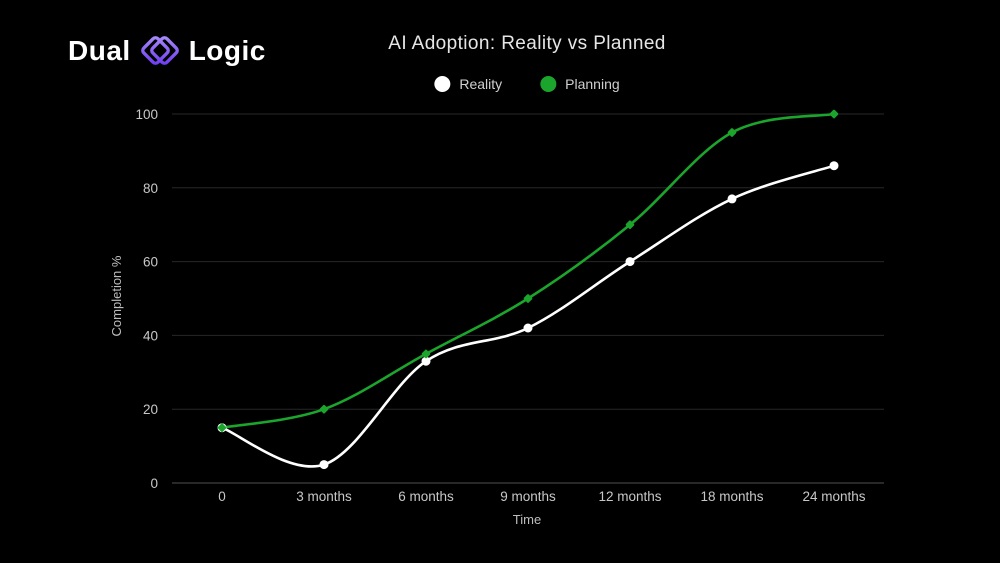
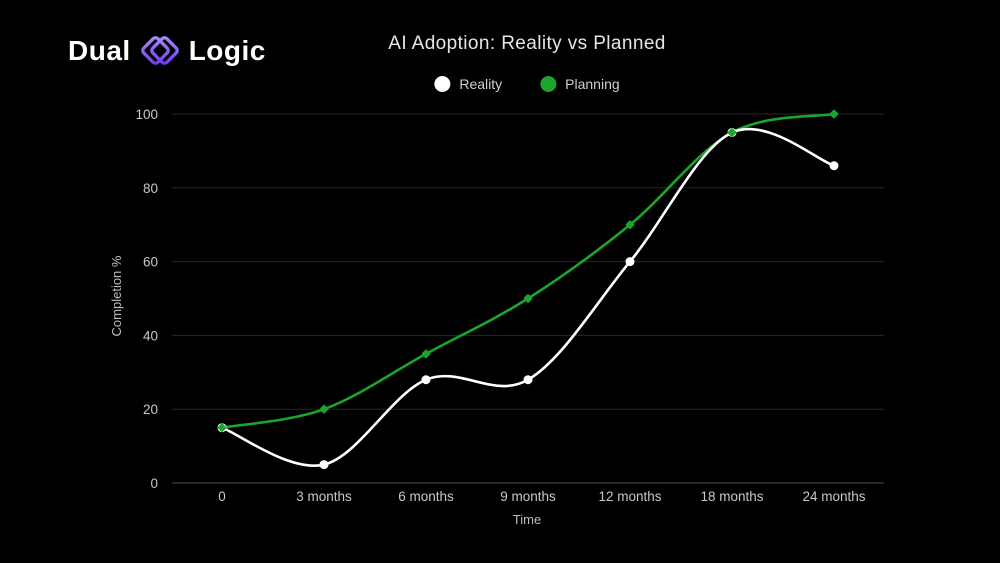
Reality/6 months: 33 -> 28
Reality/9 months: 42 -> 28
Reality/18 months: 77 -> 95
